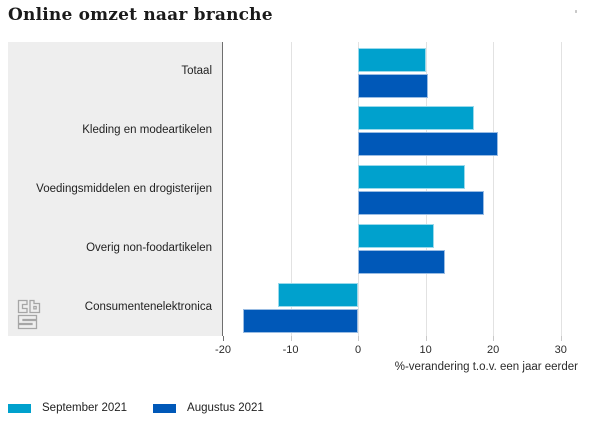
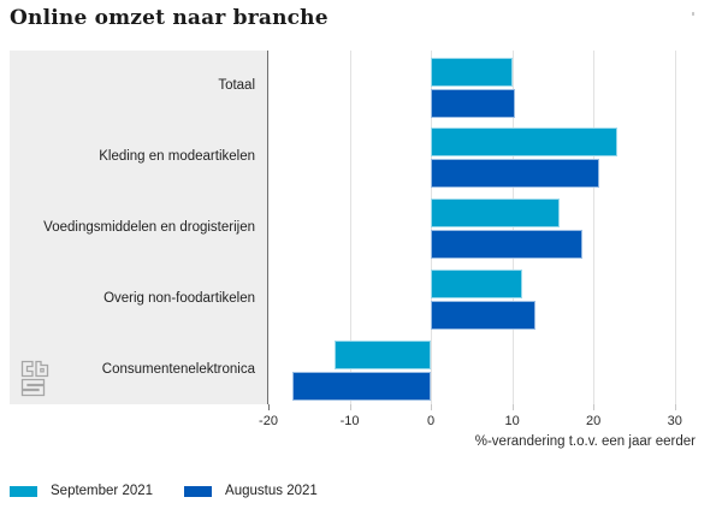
September 2021/Kleding en modeartikelen: 17 -> 23
